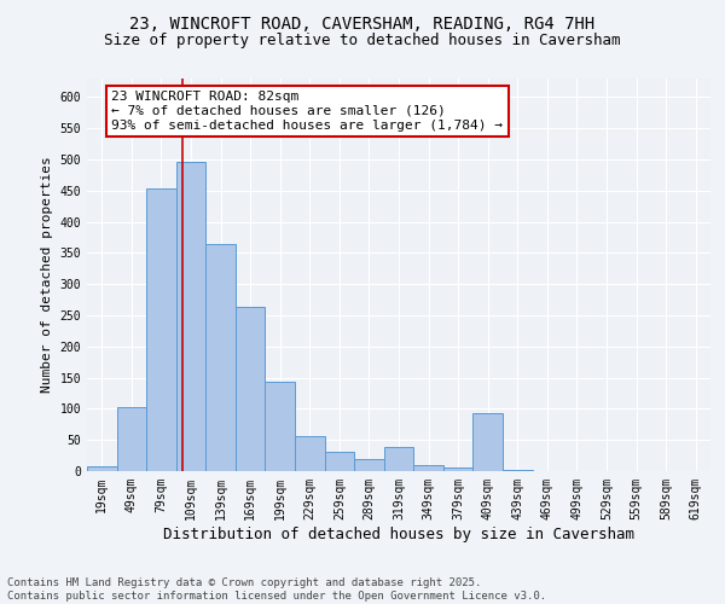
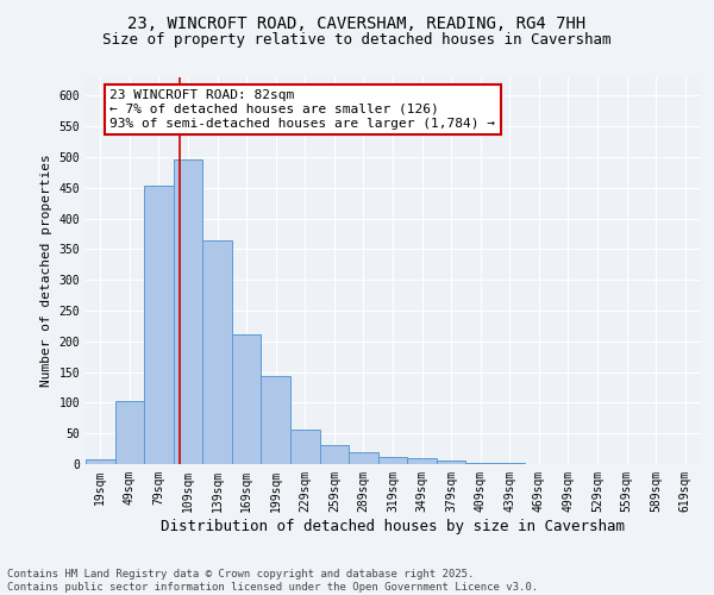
169sqm: 264 -> 212
319sqm: 38 -> 12
409sqm: 94 -> 2
